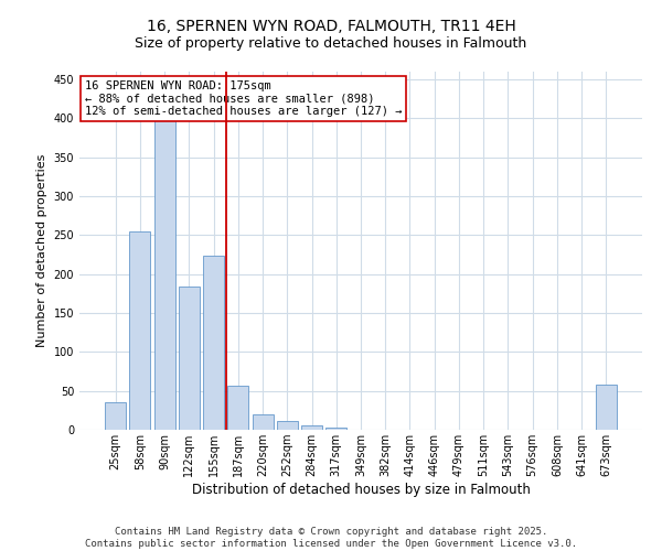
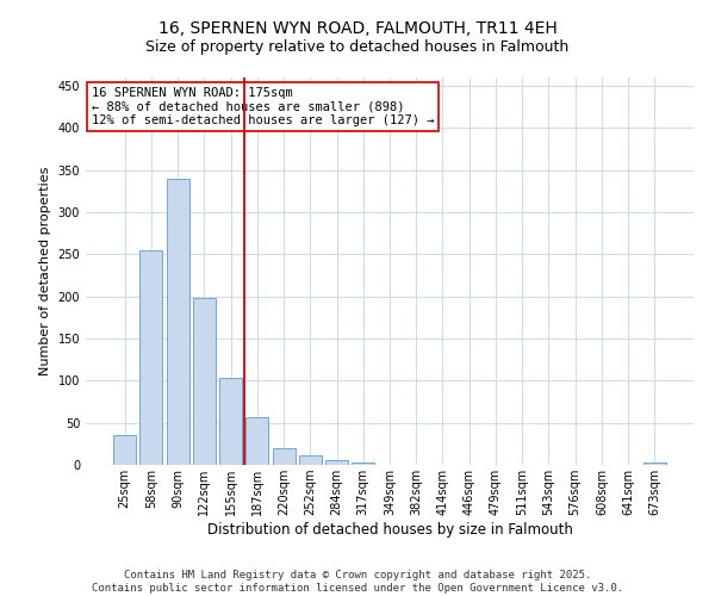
90sqm: 398 -> 340
122sqm: 184 -> 198
155sqm: 224 -> 103
673sqm: 58 -> 3
